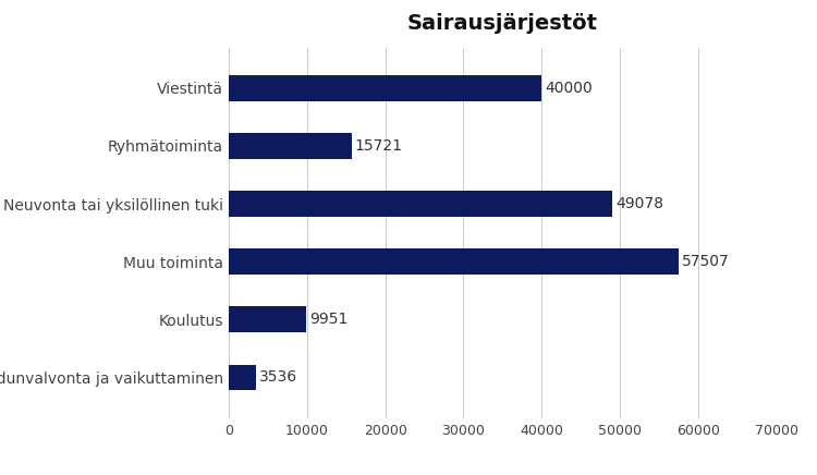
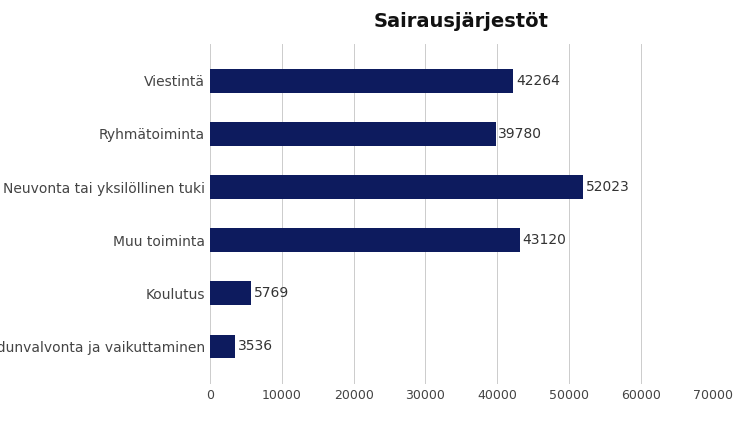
Viestintä: 40000 -> 42264
Ryhmätoiminta: 15721 -> 39780
Neuvonta tai yksilöllinen tuki: 49078 -> 52023
Muu toiminta: 57507 -> 43120
Koulutus: 9951 -> 5769
